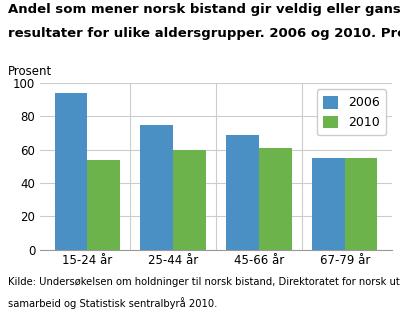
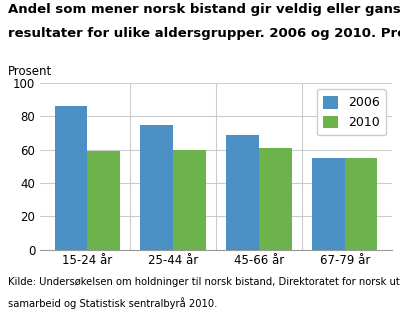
2006/15-24 år: 94 -> 86
2010/15-24 år: 54 -> 59
